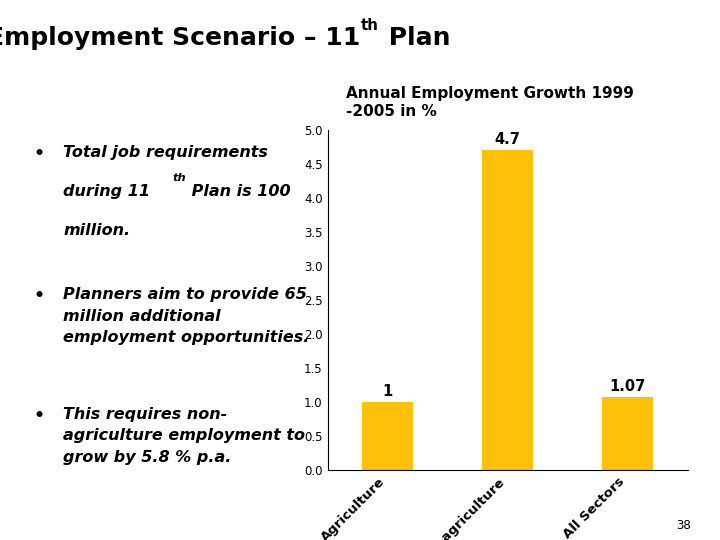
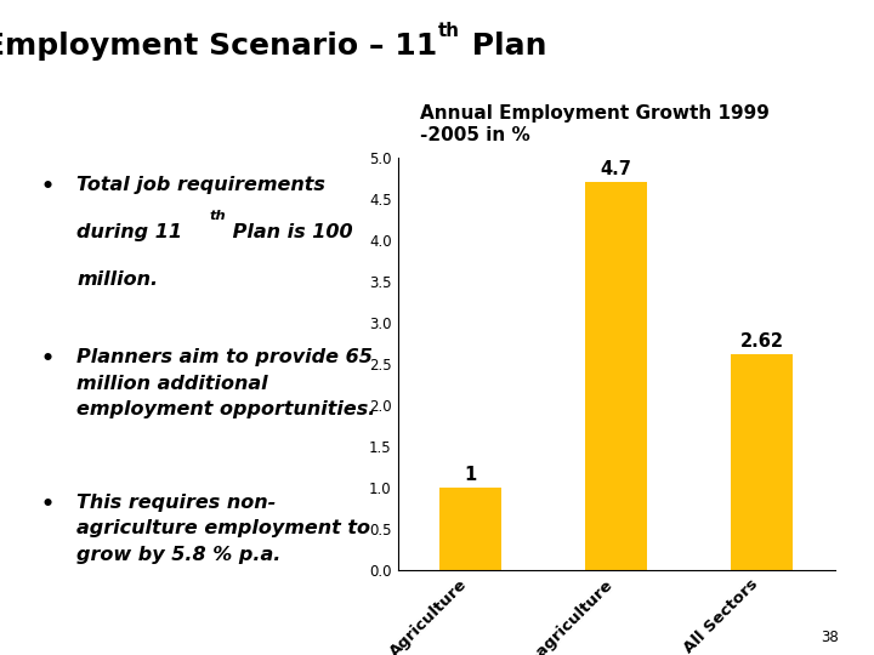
All Sectors: 1.07 -> 2.62
